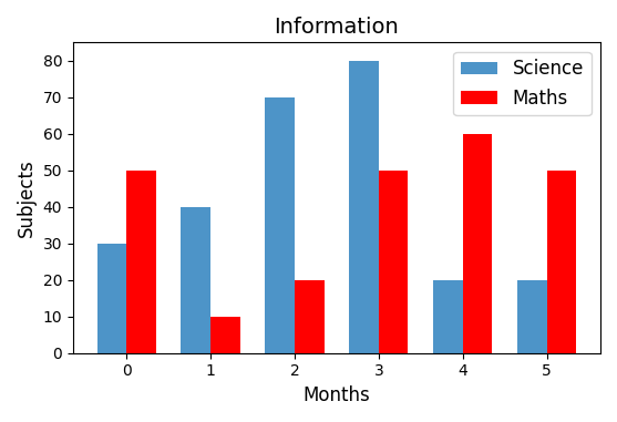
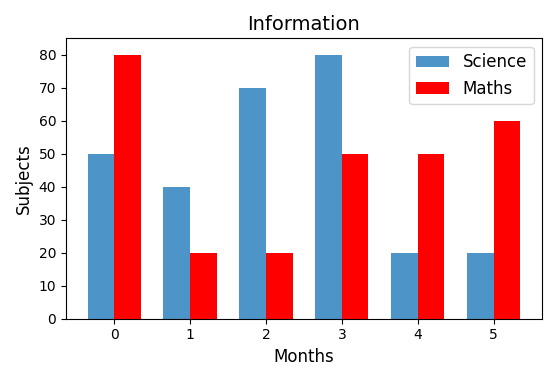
Science/0: 30 -> 50
Maths/0: 50 -> 80
Maths/1: 10 -> 20
Maths/4: 60 -> 50
Maths/5: 50 -> 60
